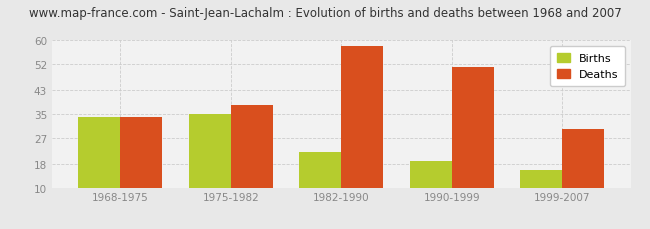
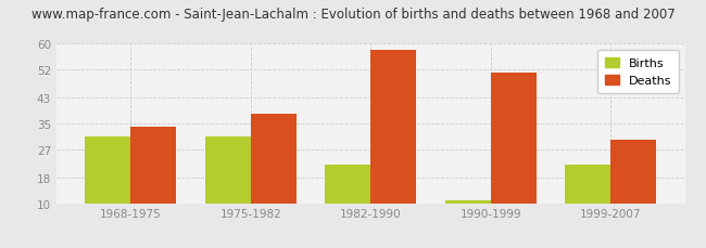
Births/1968-1975: 34 -> 31
Births/1975-1982: 35 -> 31
Births/1990-1999: 19 -> 11
Births/1999-2007: 16 -> 22
